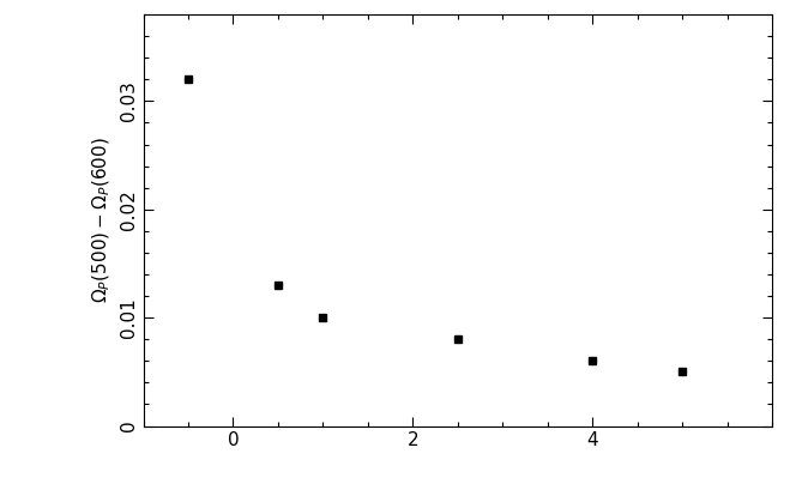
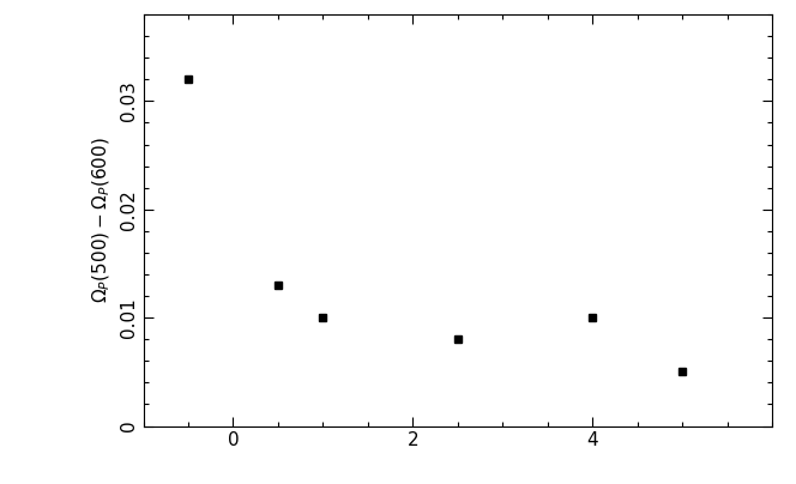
4: 0.006 -> 0.010
